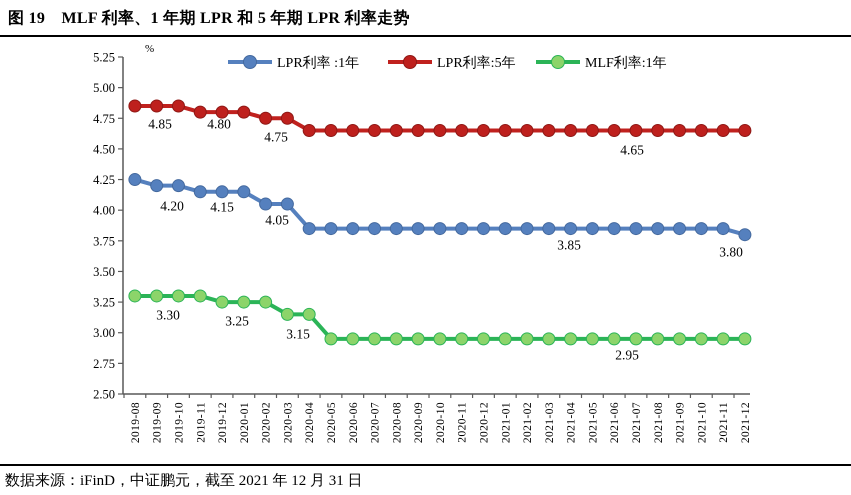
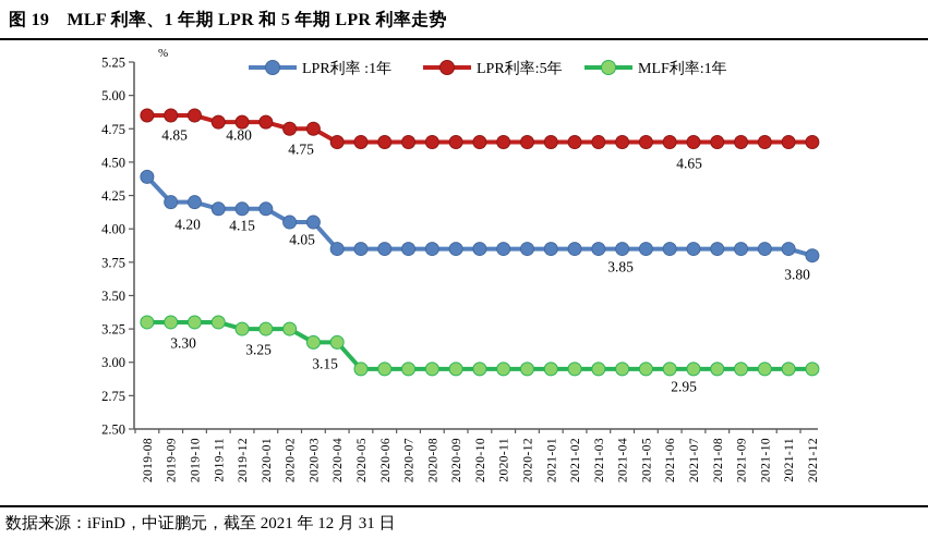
LPR利率 :1年/2019-08: 4.25 -> 4.39
